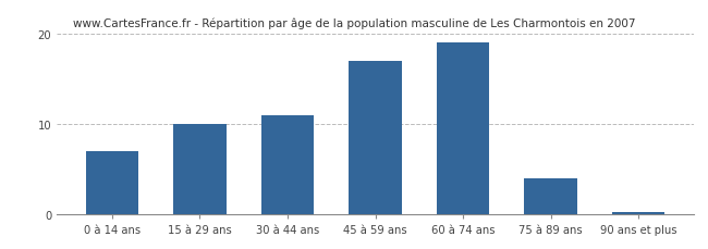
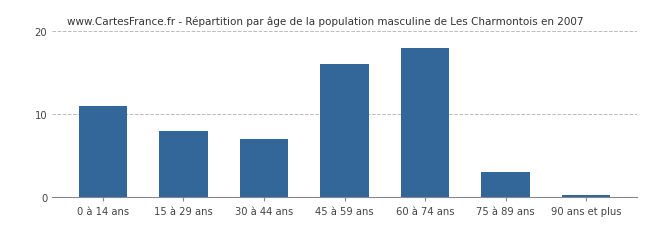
0 à 14 ans: 7.0 -> 11.0
15 à 29 ans: 10.0 -> 8.0
30 à 44 ans: 11.0 -> 7.0
45 à 59 ans: 17.0 -> 16.0
60 à 74 ans: 19.0 -> 18.0
75 à 89 ans: 4.0 -> 3.0
